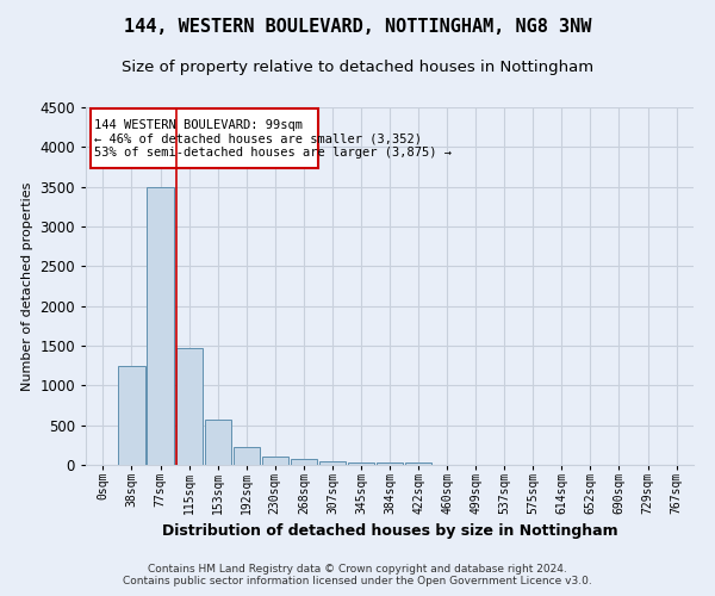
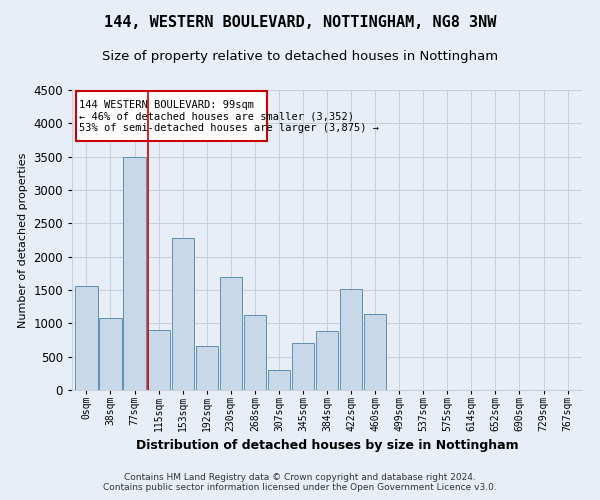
0sqm: 0 -> 1560
38sqm: 1250 -> 1080
115sqm: 1470 -> 900
153sqm: 570 -> 2280
192sqm: 220 -> 660
230sqm: 110 -> 1700
268sqm: 80 -> 1120
307sqm: 50 -> 300
345sqm: 30 -> 700
384sqm: 30 -> 880
422sqm: 30 -> 1520
460sqm: 0 -> 1140
